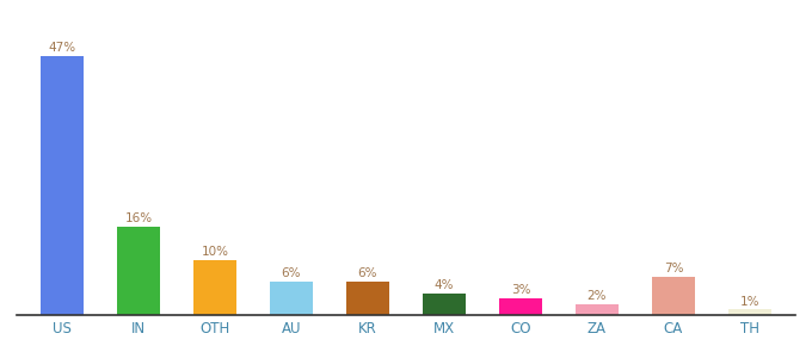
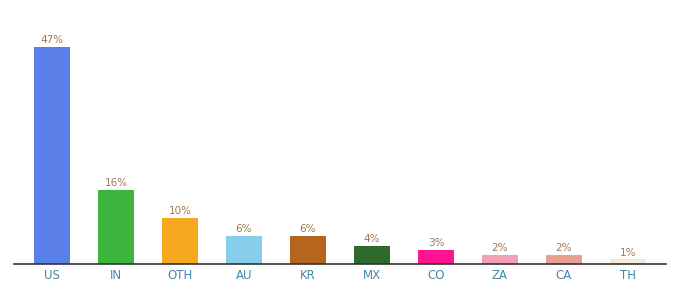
CA: 7% -> 2%
